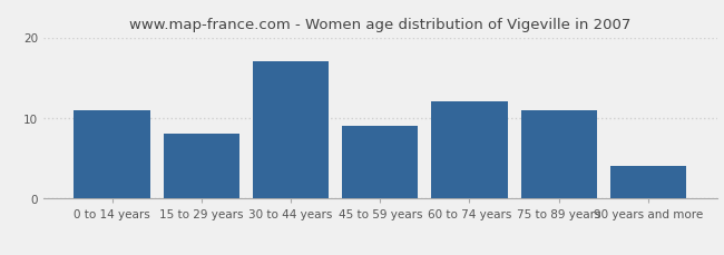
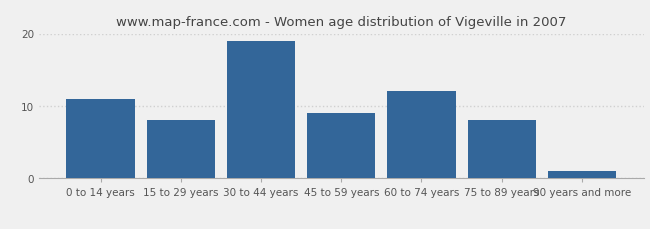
30 to 44 years: 17 -> 19
75 to 89 years: 11 -> 8
90 years and more: 4 -> 1
